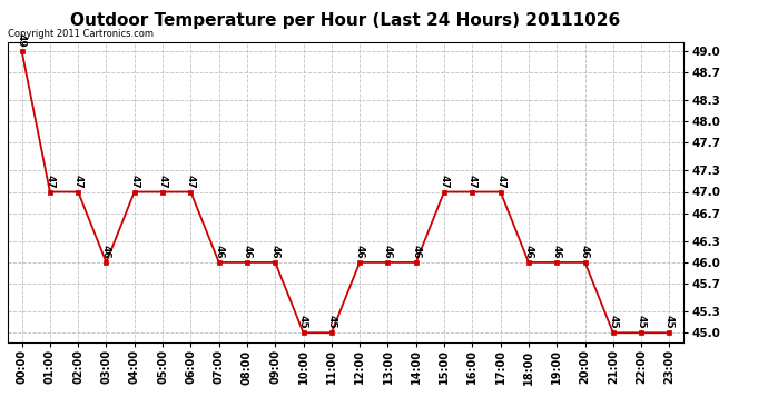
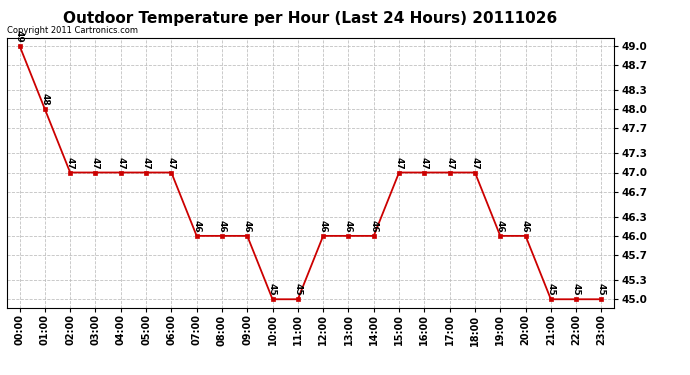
01:00: 47 -> 48
03:00: 46 -> 47
18:00: 46 -> 47
